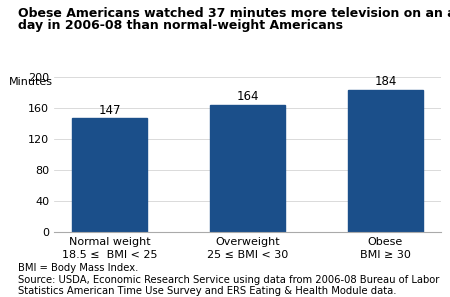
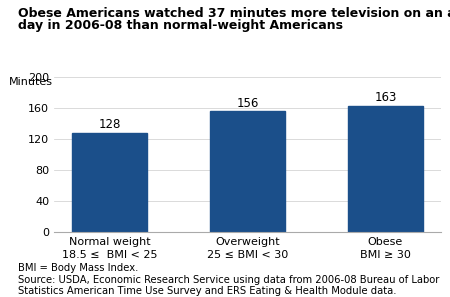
Normal weight 18.5 ≤ BMI < 25: 147 -> 128
Overweight 25 ≤ BMI < 30: 164 -> 156
Obese BMI ≥ 30: 184 -> 163
